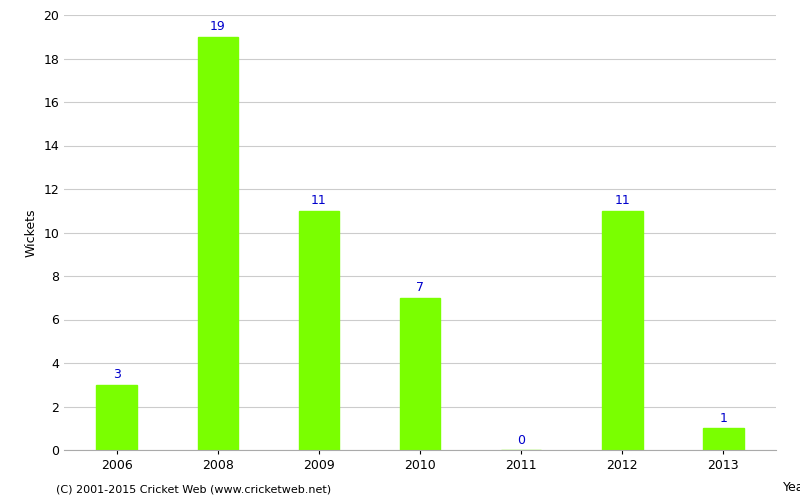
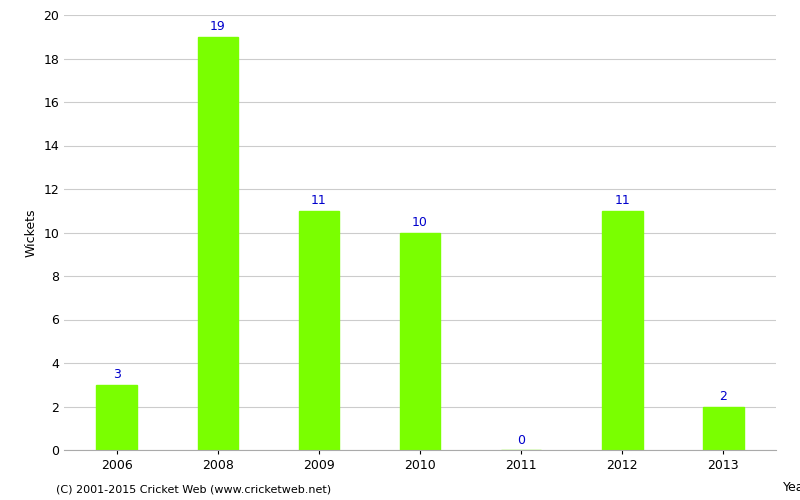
2010: 7 -> 10
2013: 1 -> 2
